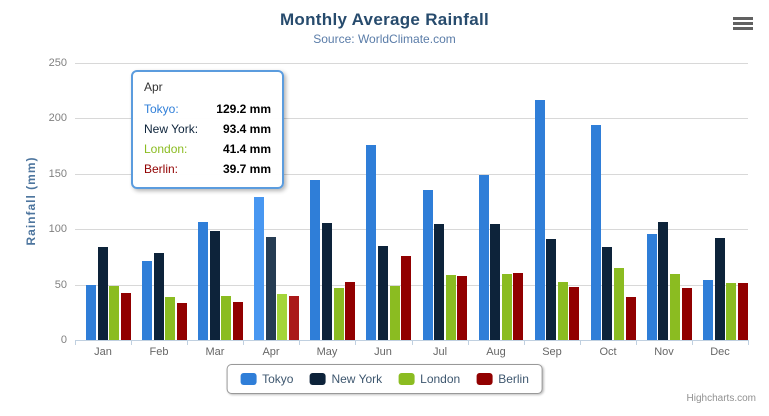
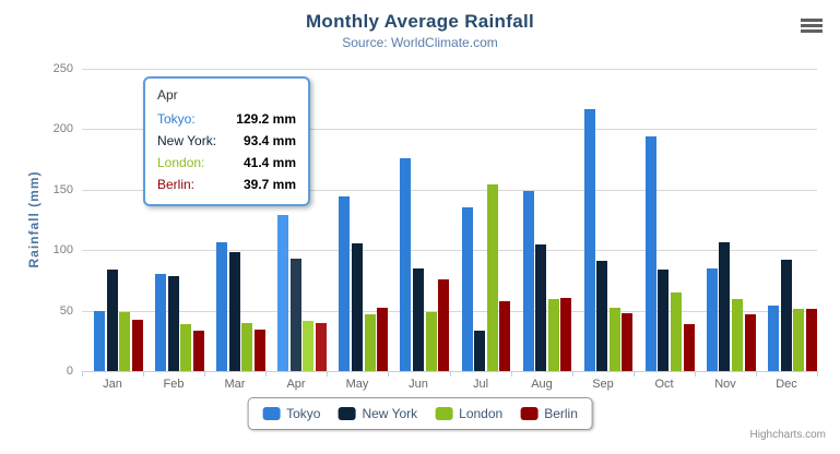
Tokyo/Feb: 72 -> 80
New York/Jul: 105 -> 33
London/Jul: 59 -> 154
Tokyo/Nov: 96 -> 85
